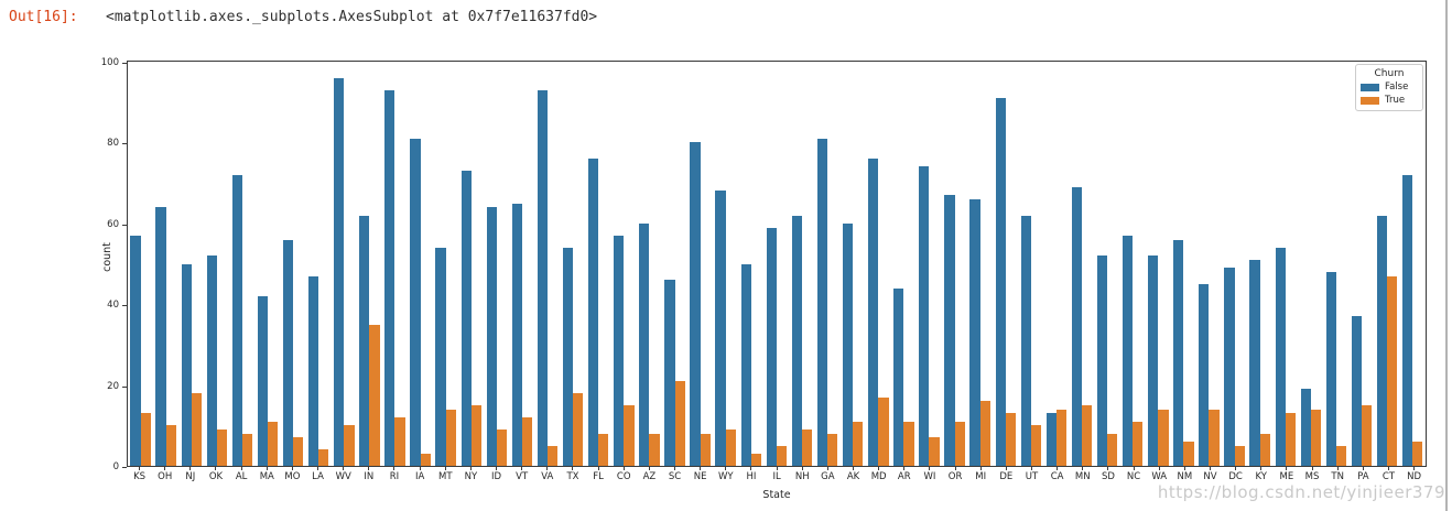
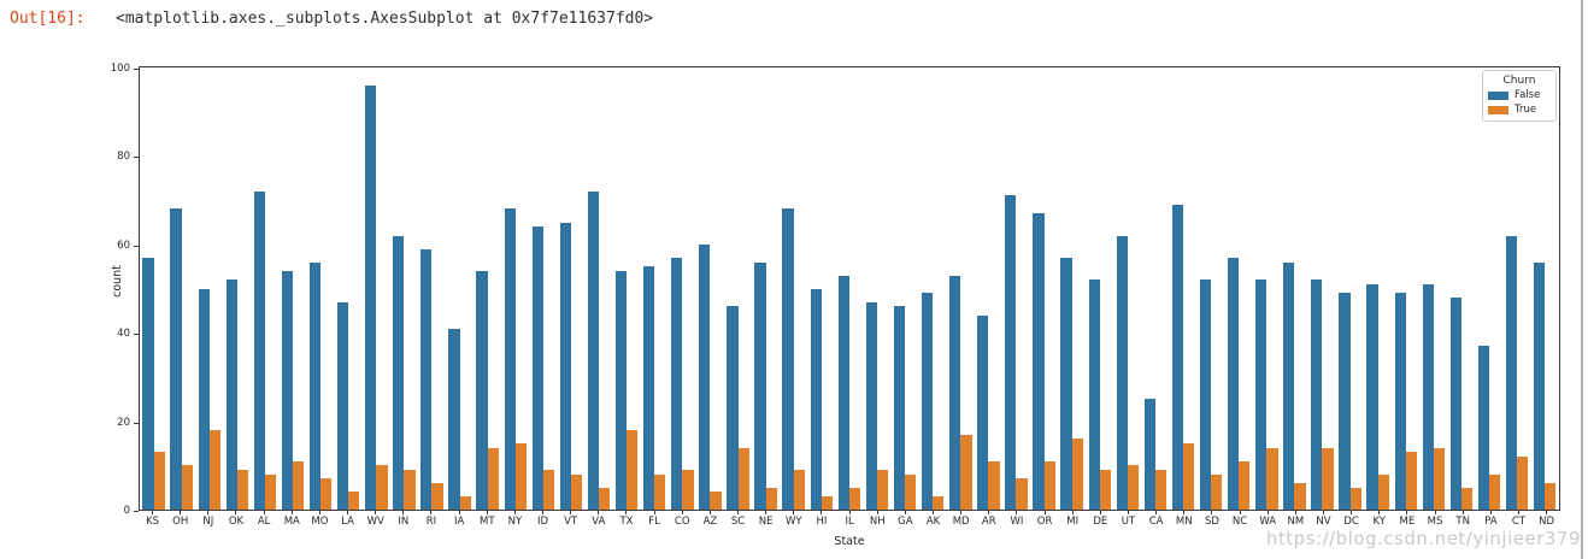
False/OH: 64 -> 68
False/MA: 42 -> 54
True/IN: 35 -> 9
False/RI: 93 -> 59
True/RI: 12 -> 6
False/IA: 81 -> 41
False/NY: 73 -> 68
True/VT: 12 -> 8
False/VA: 93 -> 72
False/FL: 76 -> 55
True/CO: 15 -> 9
True/AZ: 8 -> 4
True/SC: 21 -> 14
False/NE: 80 -> 56
True/NE: 8 -> 5
False/IL: 59 -> 53
False/NH: 62 -> 47
False/GA: 81 -> 46
False/AK: 60 -> 49
True/AK: 11 -> 3
False/MD: 76 -> 53
False/WI: 74 -> 71
False/MI: 66 -> 57
False/DE: 91 -> 52
True/DE: 13 -> 9
False/CA: 13 -> 25
True/CA: 14 -> 9
False/NV: 45 -> 52
False/ME: 54 -> 49
False/MS: 19 -> 51
True/PA: 15 -> 8
True/CT: 47 -> 12
False/ND: 72 -> 56
